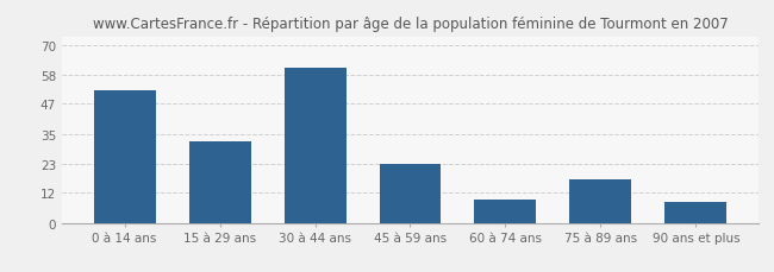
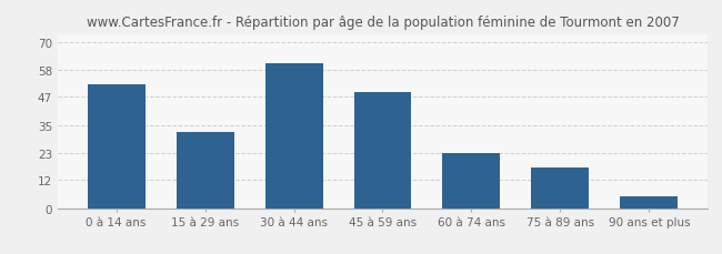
45 à 59 ans: 23 -> 49
60 à 74 ans: 9 -> 23
90 ans et plus: 8 -> 5
